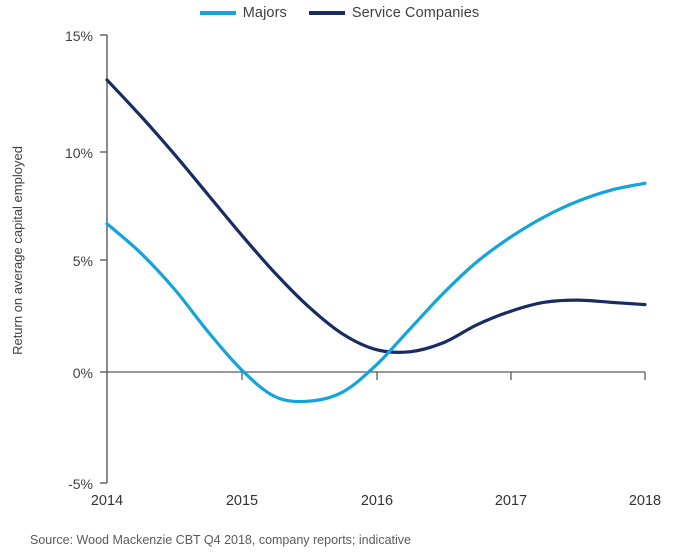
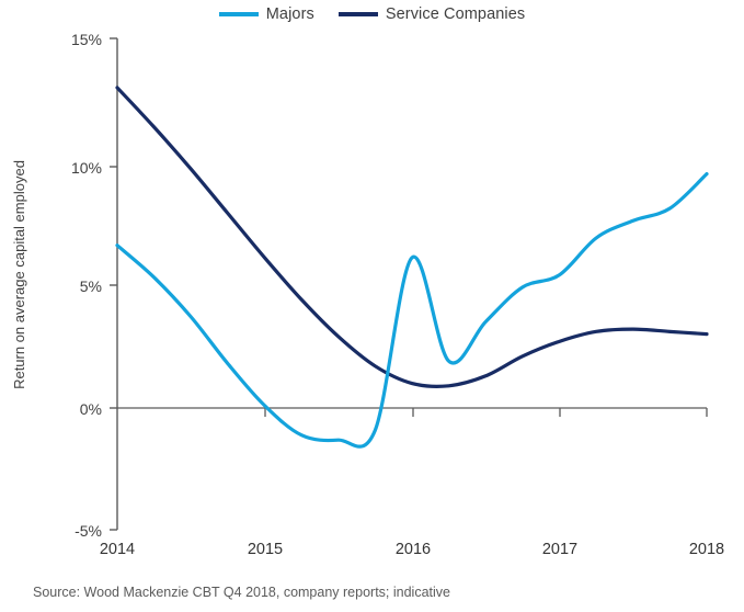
Majors/2016: 0.3% -> 6.1%
Majors/2017: 6.0% -> 5.4%
Majors/2018: 8.4% -> 9.5%
